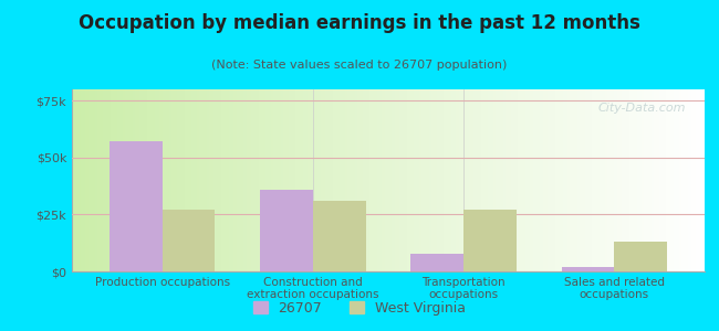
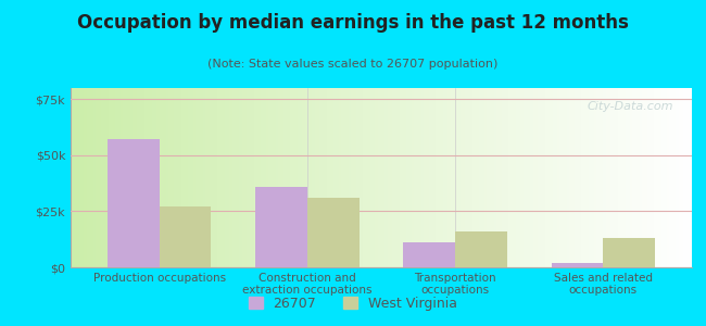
26707/Transportation occupations: $8k -> $11k
West Virginia/Transportation occupations: $27k -> $16k
